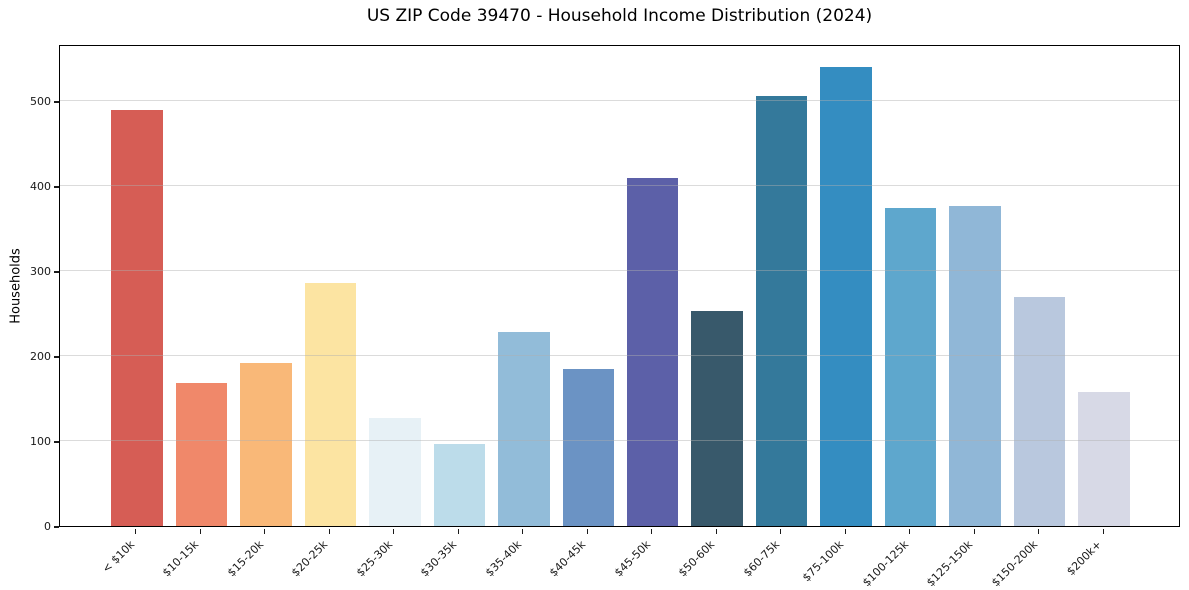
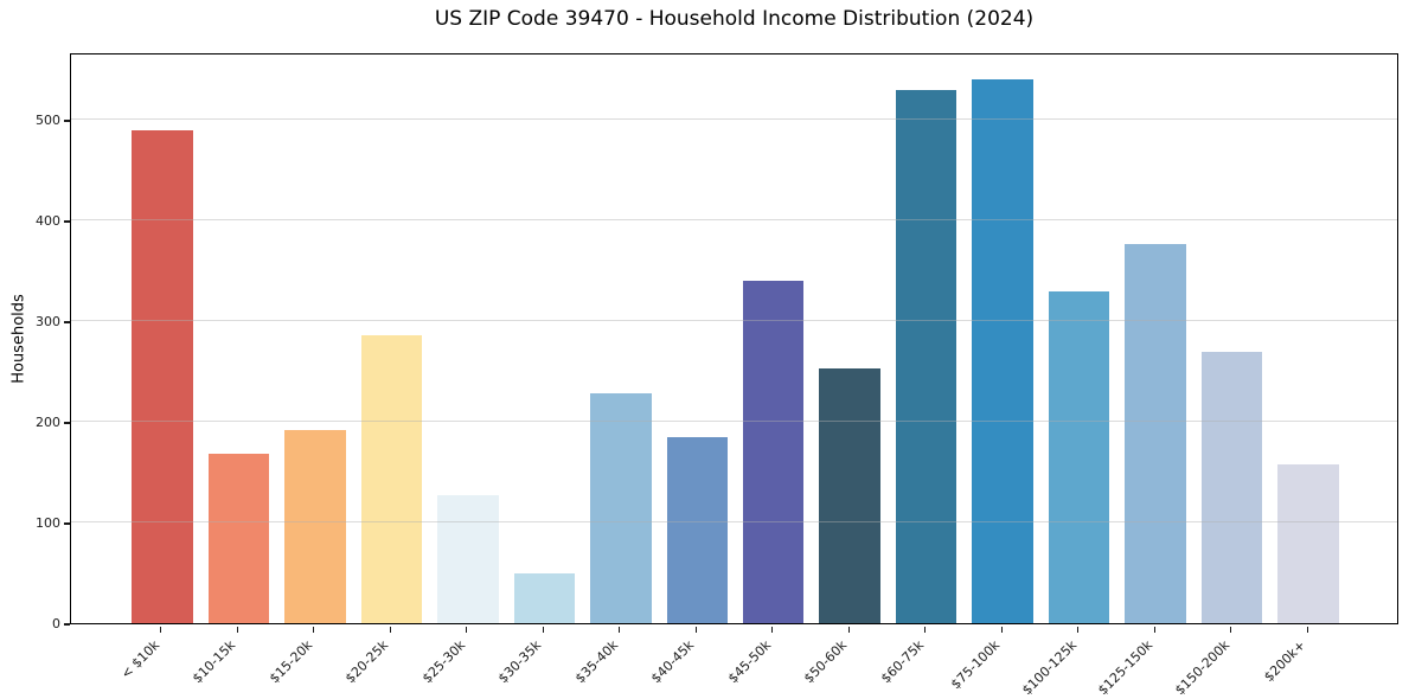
$30-35k: 100 -> 50
$45-50k: 410 -> 340
$60-75k: 510 -> 530
$100-125k: 370 -> 330
